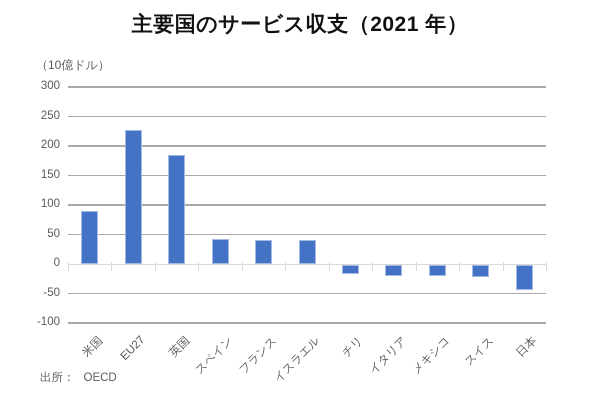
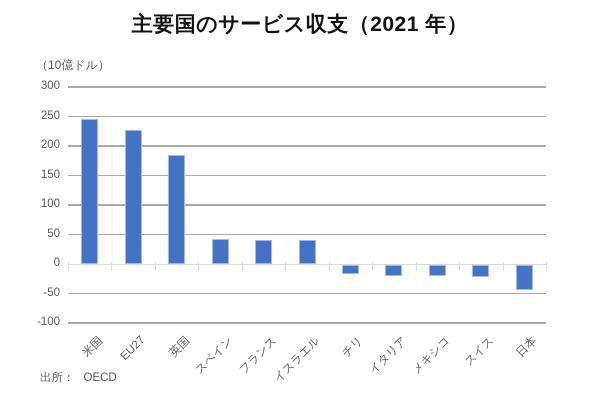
米国: 90 -> 240
